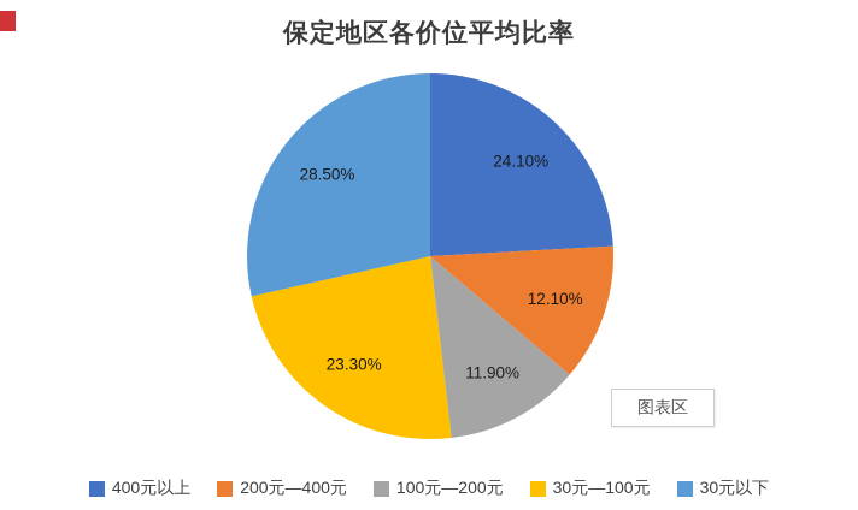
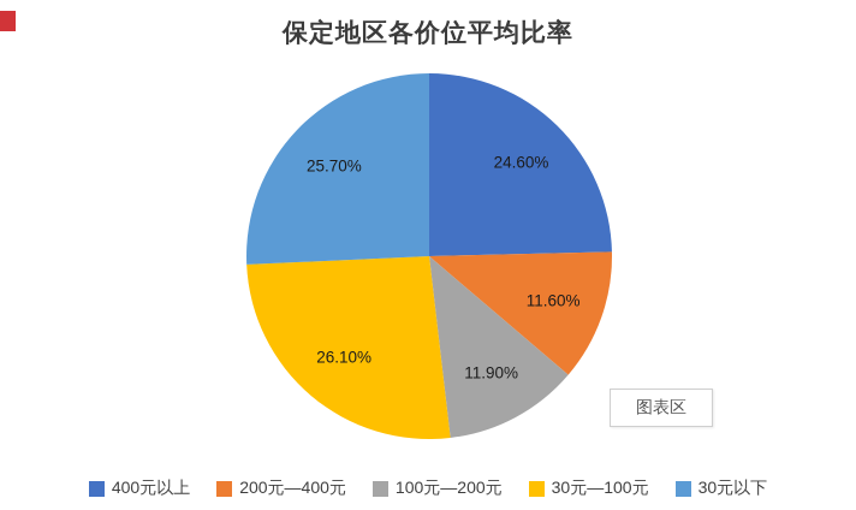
400元以上: 24.10% -> 24.60%
200元—400元: 12.10% -> 11.60%
30元—100元: 23.30% -> 26.10%
30元以下: 28.50% -> 25.70%
